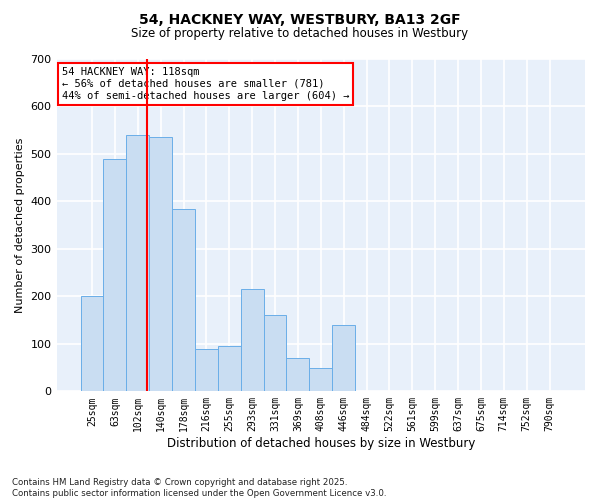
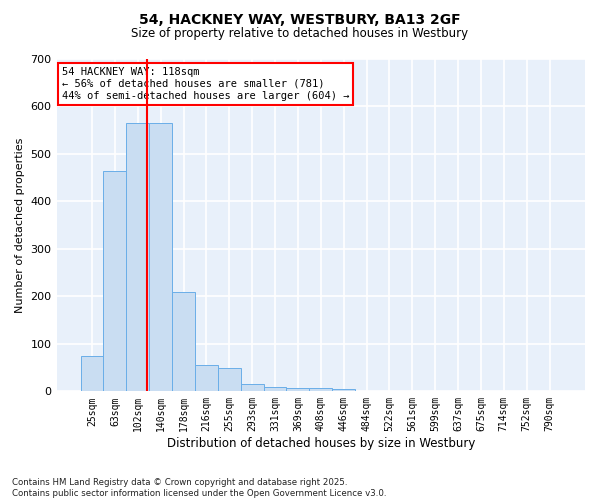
25sqm: 200 -> 75
63sqm: 490 -> 465
102sqm: 540 -> 565
140sqm: 535 -> 565
178sqm: 385 -> 210
216sqm: 90 -> 55
255sqm: 95 -> 50
293sqm: 215 -> 15
331sqm: 160 -> 10
369sqm: 70 -> 8
408sqm: 50 -> 8
446sqm: 140 -> 5
